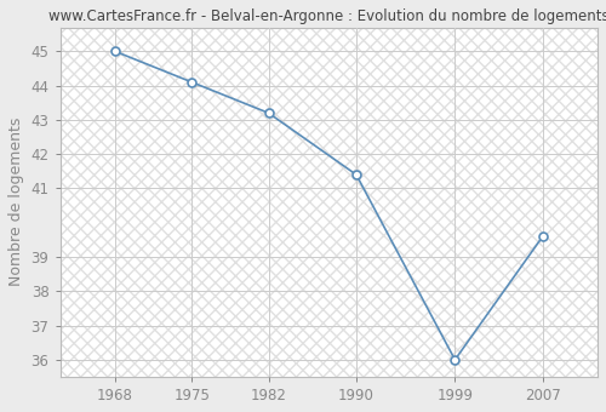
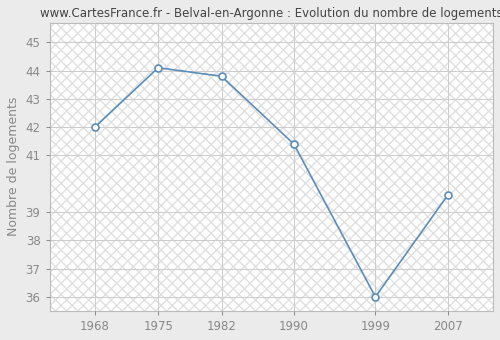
1968: 45.0 -> 42.0
1982: 43.2 -> 43.8
